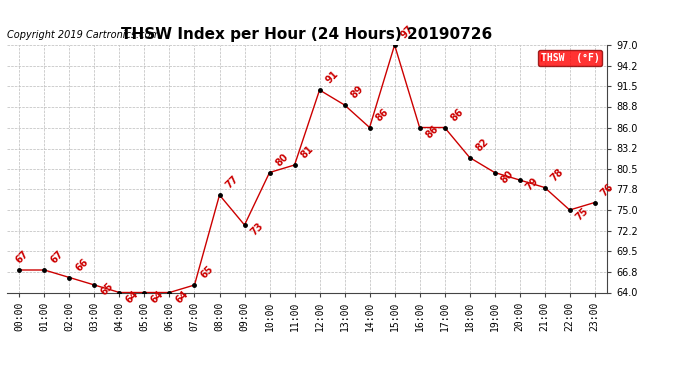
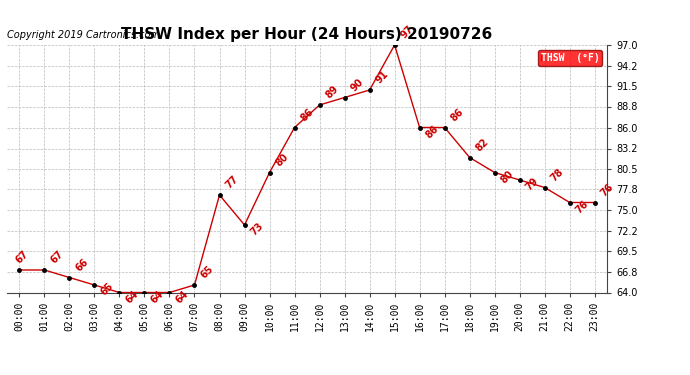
11:00: 81 -> 86
12:00: 91 -> 89
13:00: 89 -> 90
14:00: 86 -> 91
22:00: 75 -> 76
